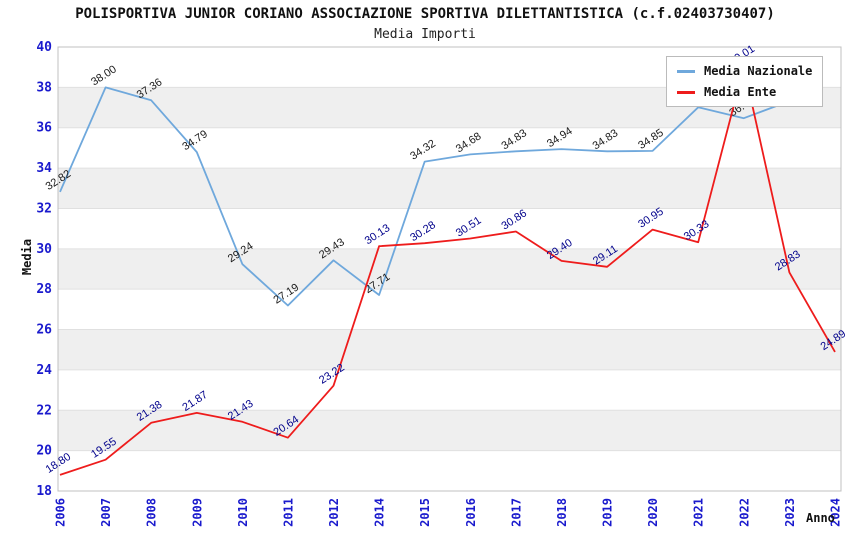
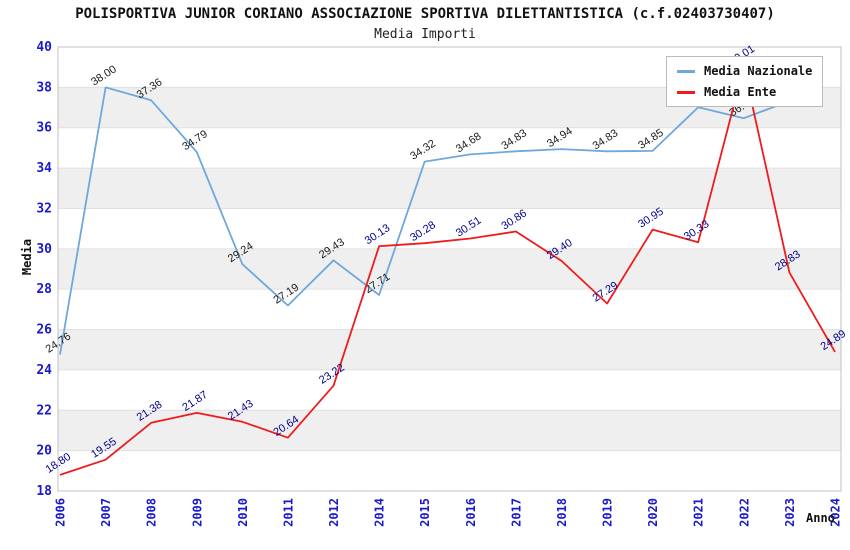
Media Nazionale/2006: 32.82 -> 24.76
Media Ente/2019: 29.11 -> 27.29
